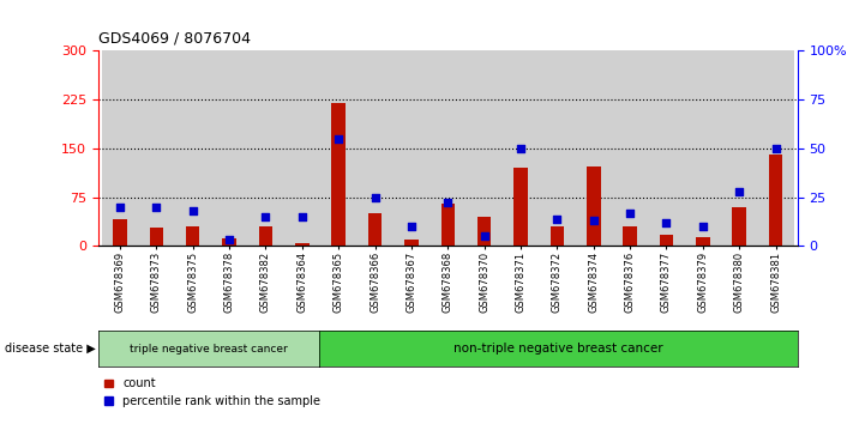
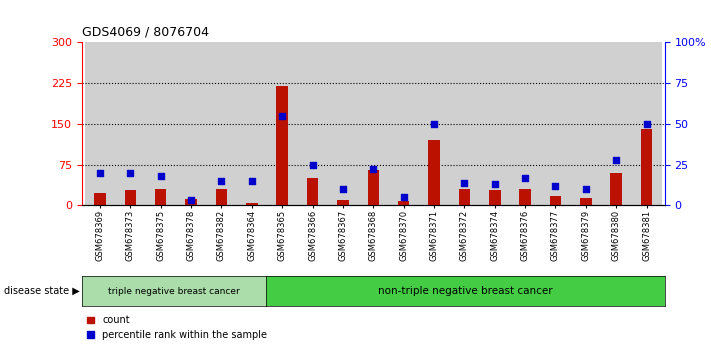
count/GSM678369: 42 -> 22
count/GSM678370: 44 -> 8
count/GSM678374: 122 -> 28
